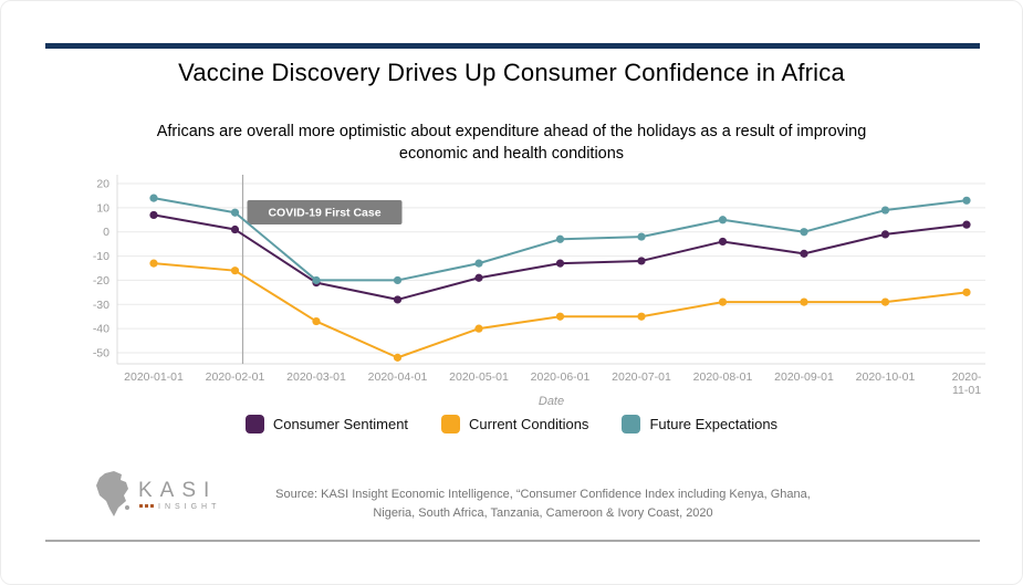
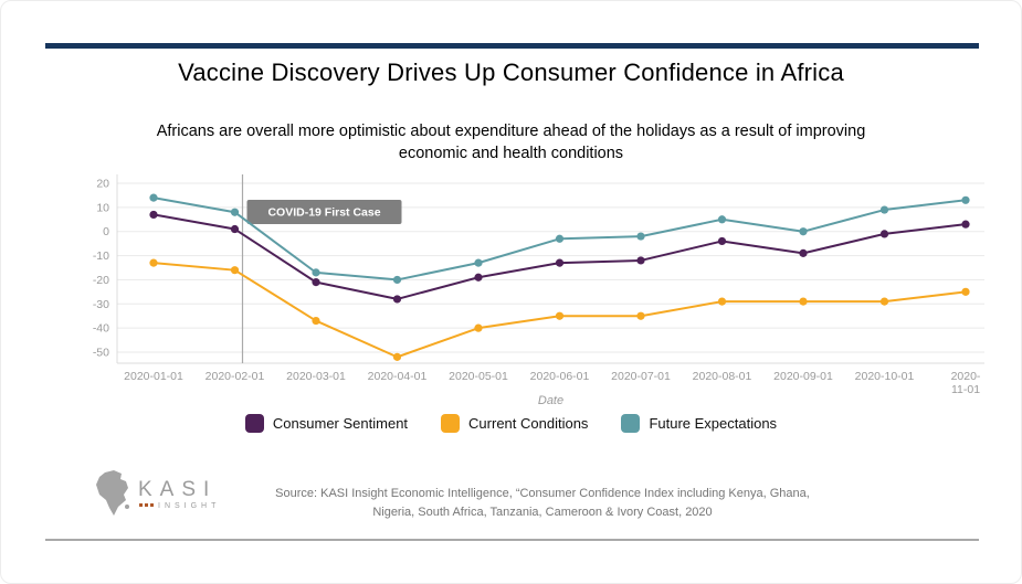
Future Expectations/2020-03-01: -20 -> -17
